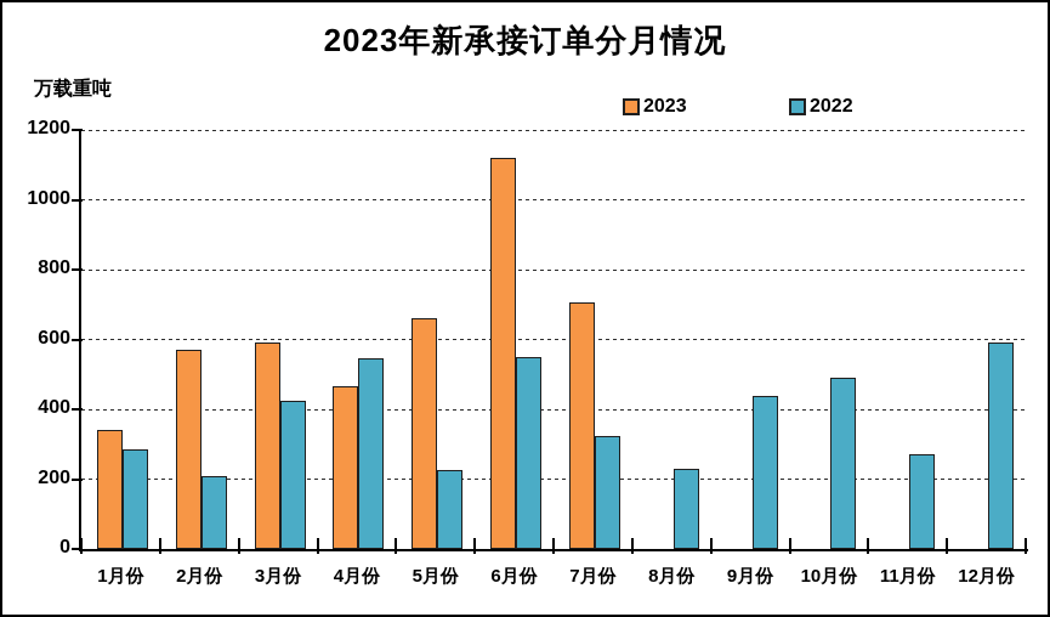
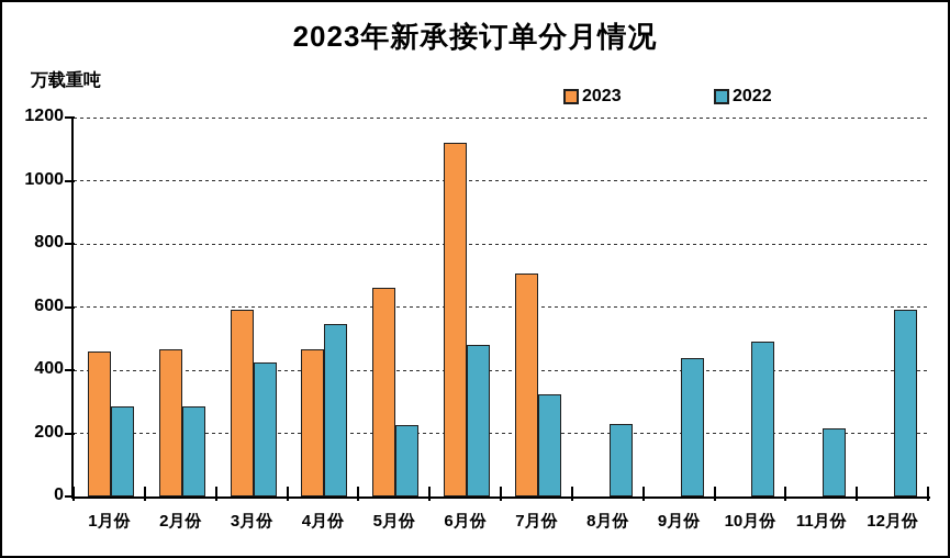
2023/1月份: 340 -> 460
2023/2月份: 570 -> 460
2022/2月份: 210 -> 280
2022/6月份: 550 -> 480
2022/11月份: 270 -> 220
